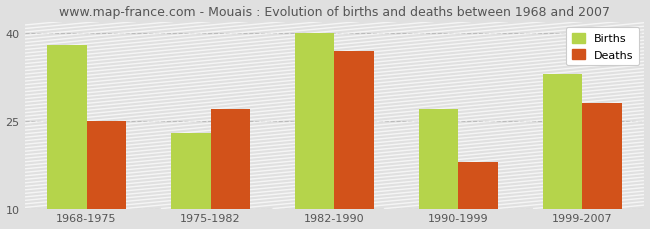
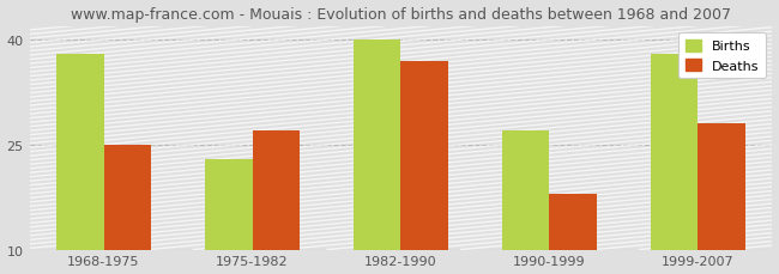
Births/1999-2007: 33 -> 38
